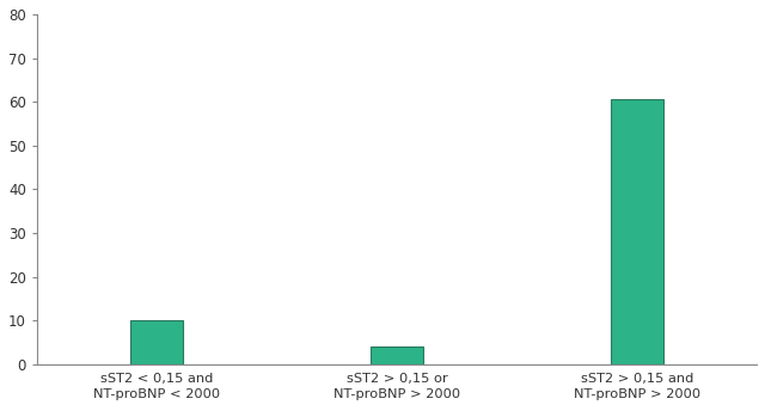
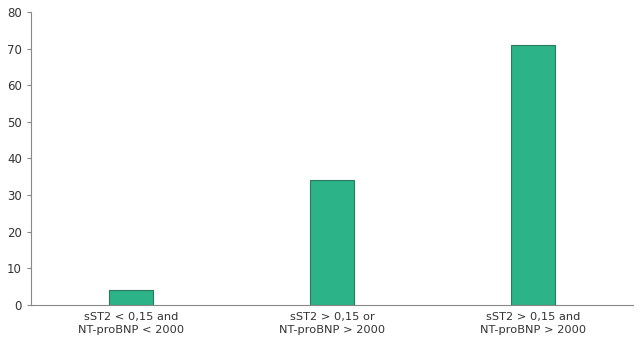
sST2 < 0,15 and NT-proBNP < 2000: 10.0 -> 4.2
sST2 > 0,15 or NT-proBNP > 2000: 4.0 -> 34.0
sST2 > 0,15 and NT-proBNP > 2000: 60.5 -> 71.0
